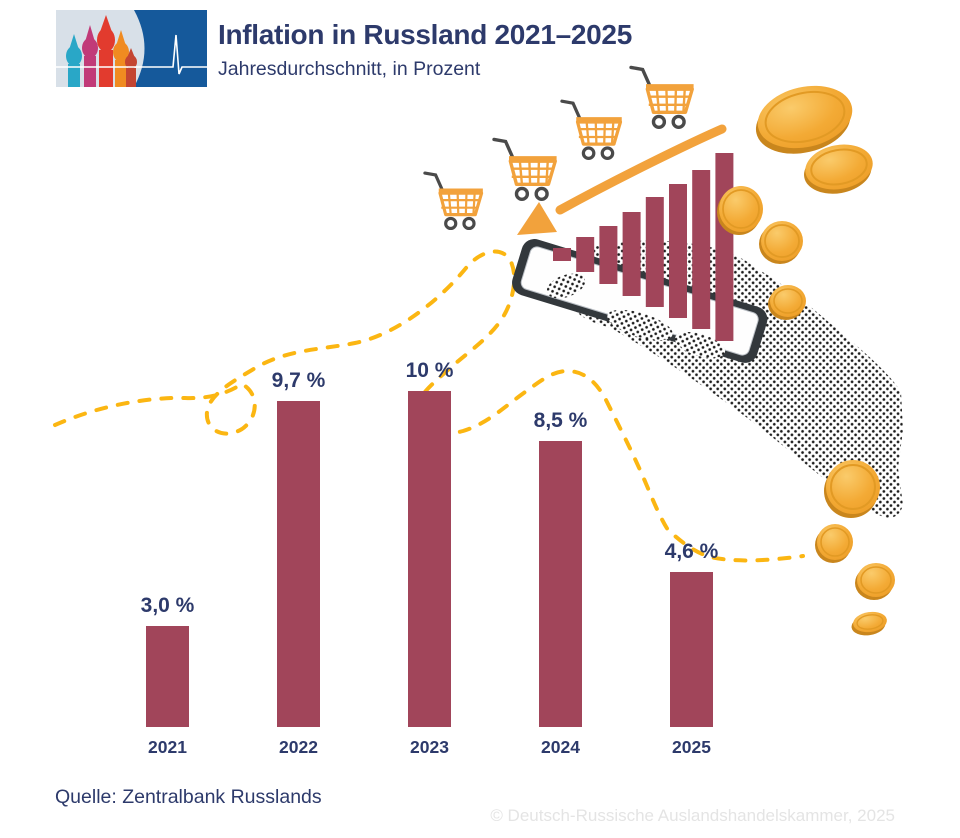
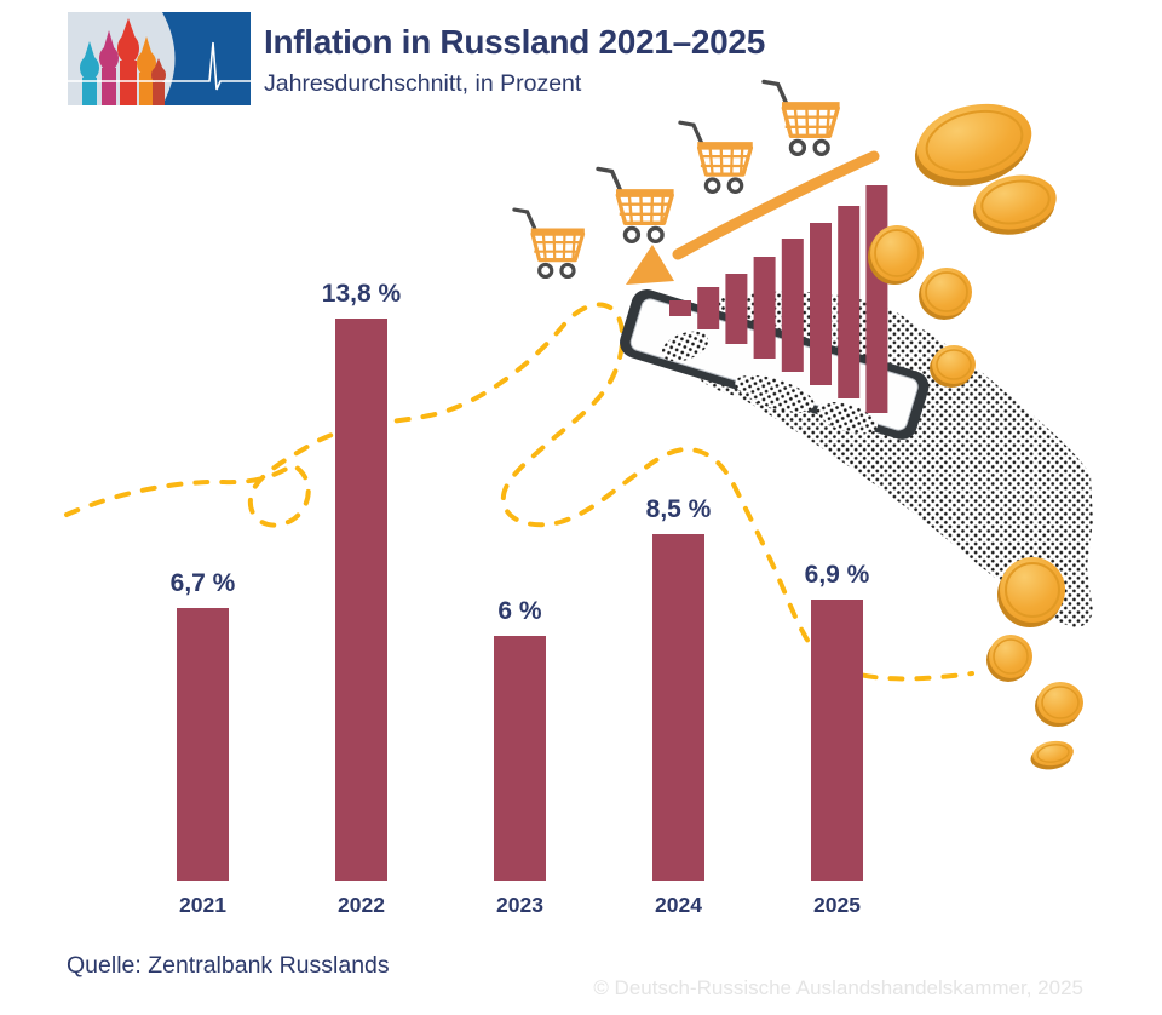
2021: 3,0 -> 6,7
2022: 9,7 -> 13,8
2023: 10 -> 6
2025: 4,6 -> 6,9
